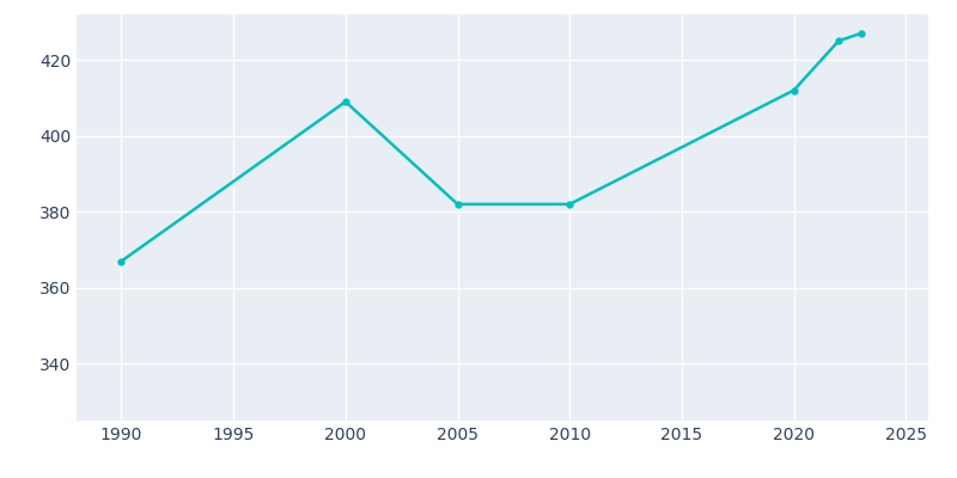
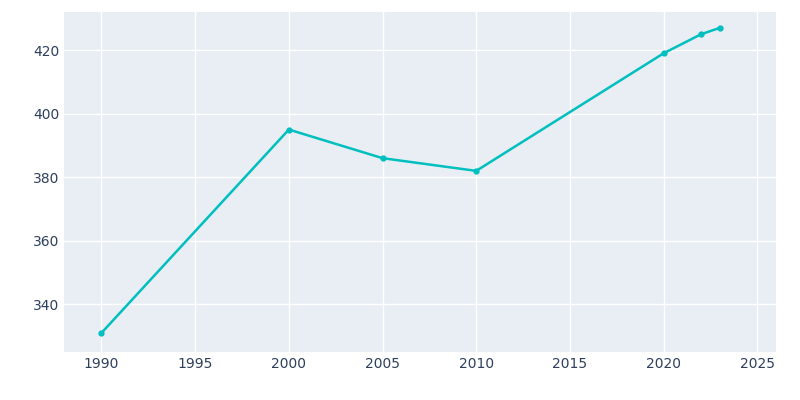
1990: 367 -> 331
2000: 409 -> 395
2005: 382 -> 386
2020: 412 -> 419
